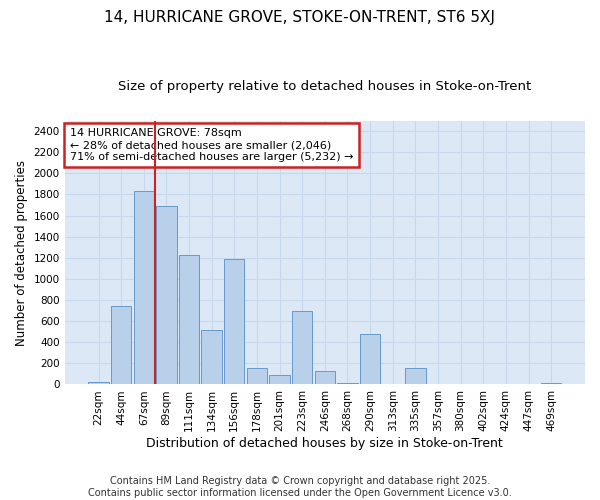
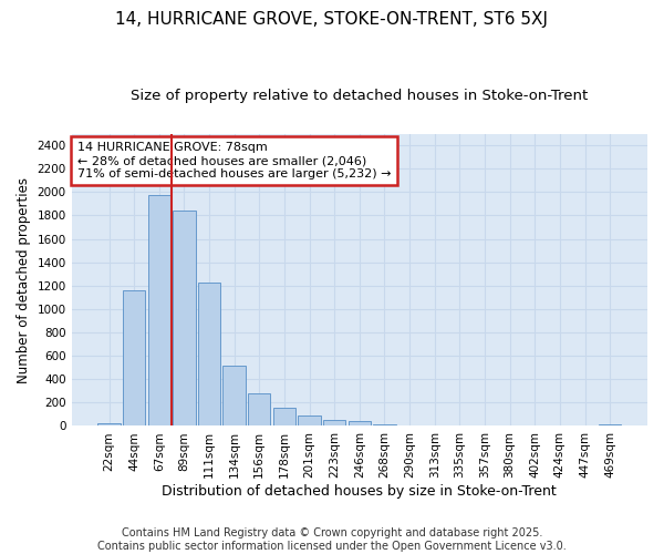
44sqm: 740 -> 1160
67sqm: 1830 -> 1980
89sqm: 1690 -> 1840
156sqm: 1190 -> 280
223sqm: 700 -> 60
246sqm: 130 -> 40
290sqm: 480 -> 0
335sqm: 160 -> 0
